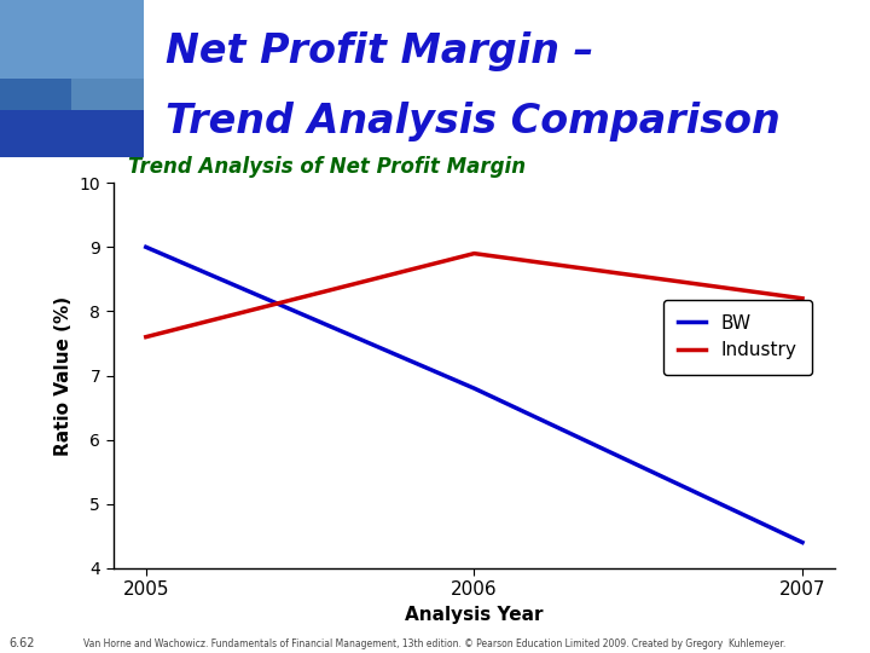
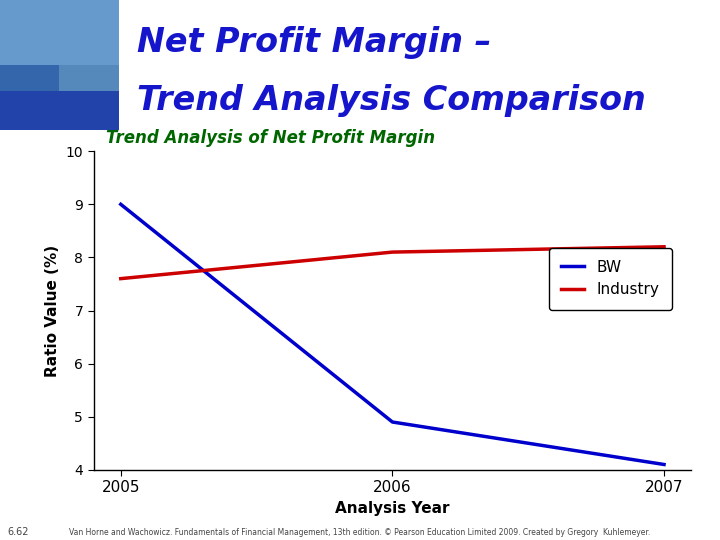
BW/2006: 6.8 -> 4.9
Industry/2006: 8.9 -> 8.1
BW/2007: 4.4 -> 4.1
